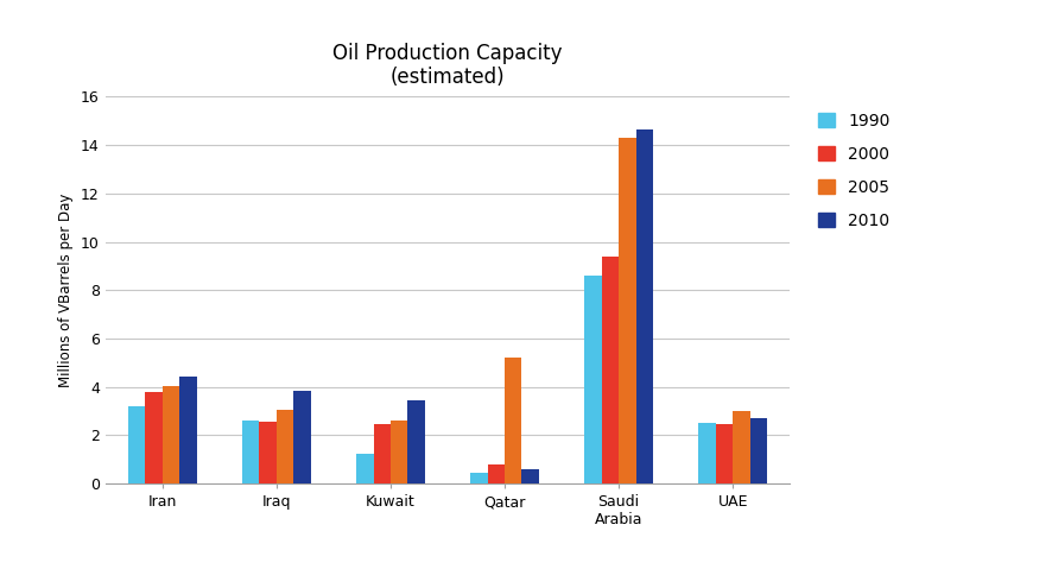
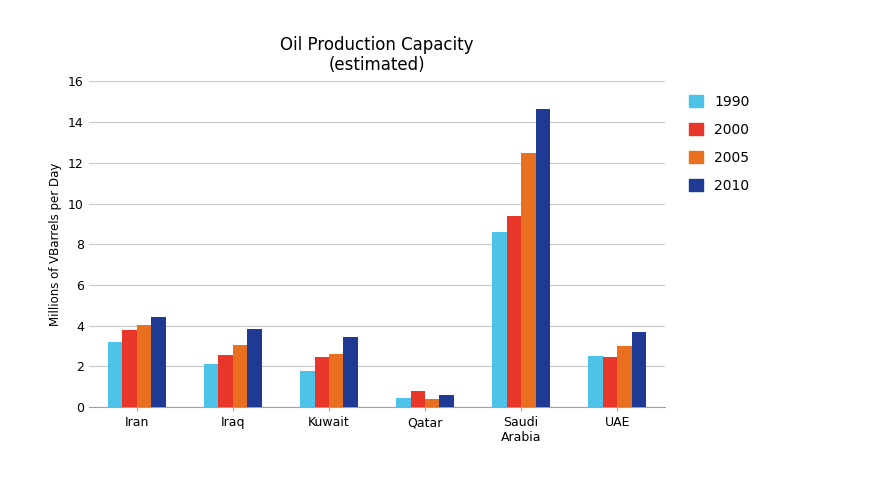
1990/Iraq: 2.60 -> 2.10
1990/Kuwait: 1.25 -> 1.80
2005/Qatar: 5.20 -> 0.40
2005/Saudi Arabia: 14.30 -> 12.50
2010/UAE: 2.70 -> 3.70
